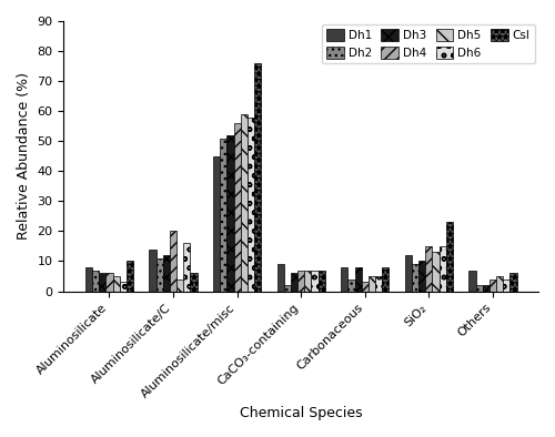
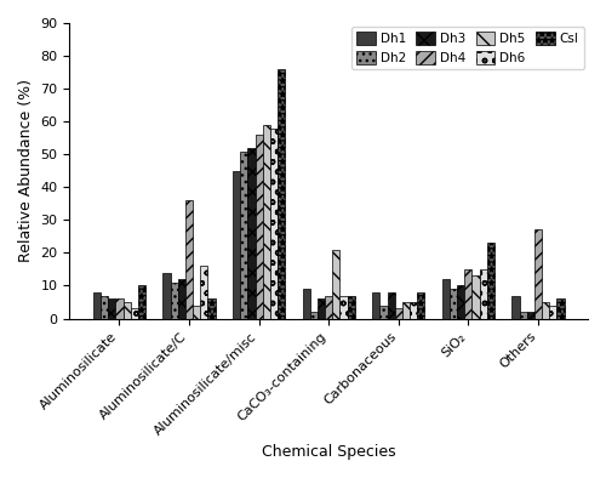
Dh4/Aluminosilicate/C: 20 -> 36
Dh5/CaCO₃-containing: 7 -> 21
Dh4/Others: 4 -> 27
